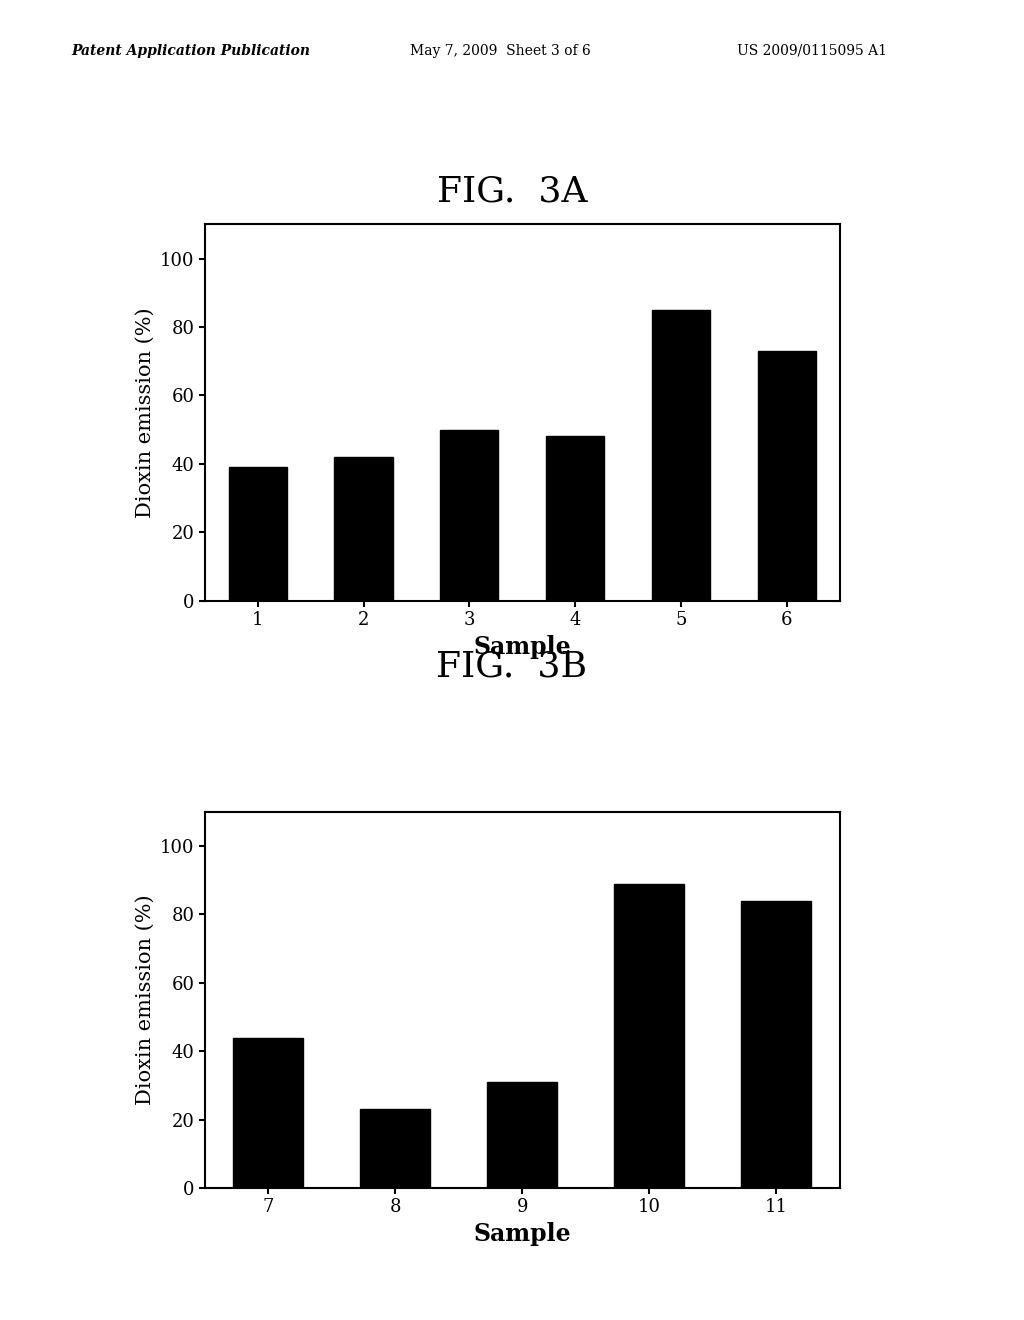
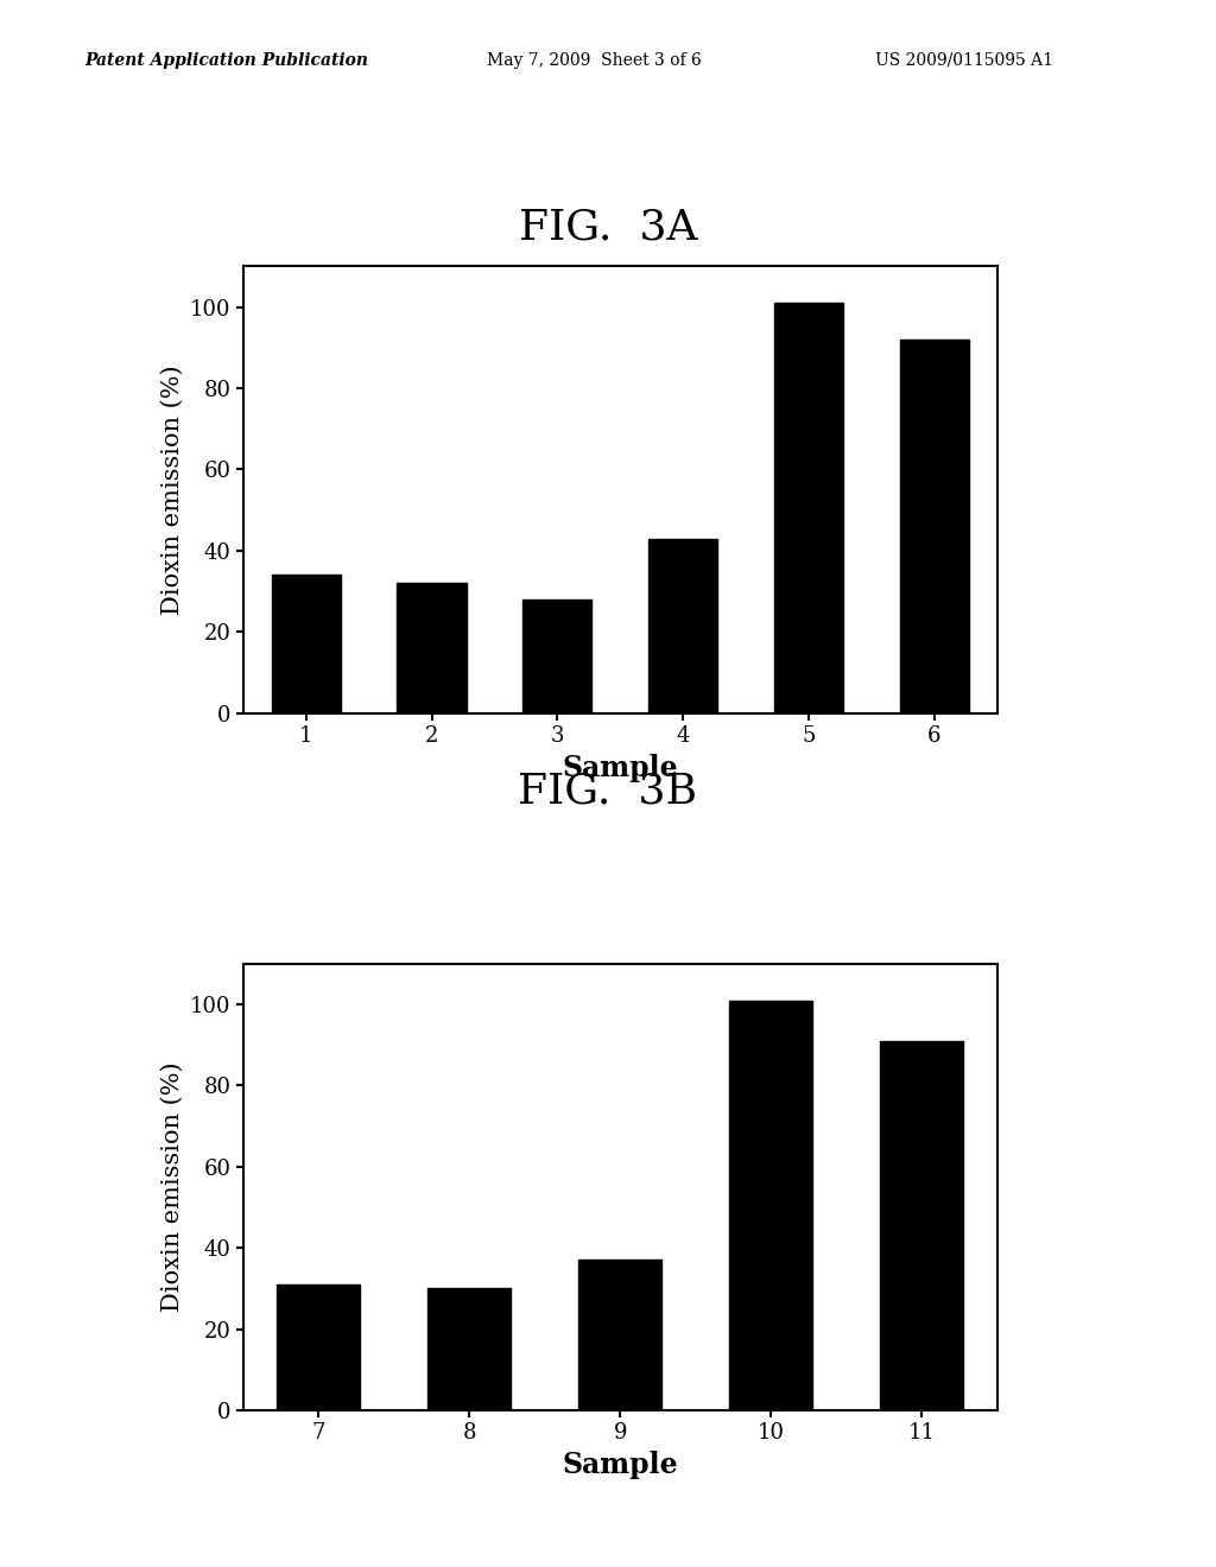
1: 39 -> 34
2: 42 -> 32
3: 50 -> 28
4: 48 -> 43
5: 85 -> 101
6: 73 -> 92
7: 44 -> 31
8: 23 -> 30
9: 31 -> 37
10: 89 -> 101
11: 84 -> 91
